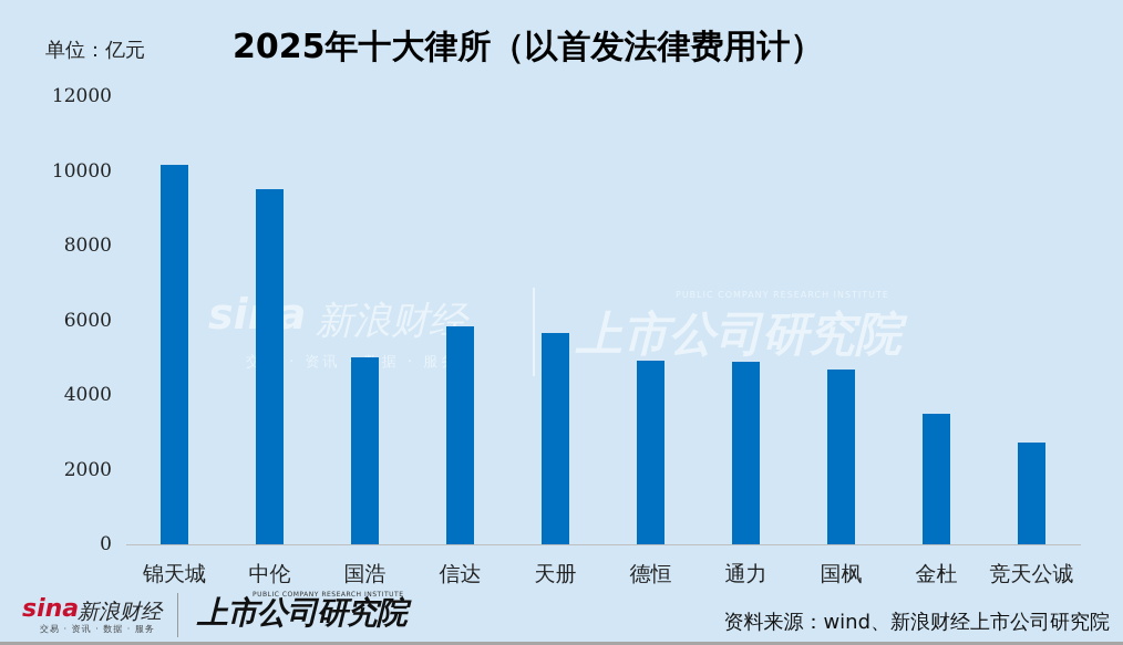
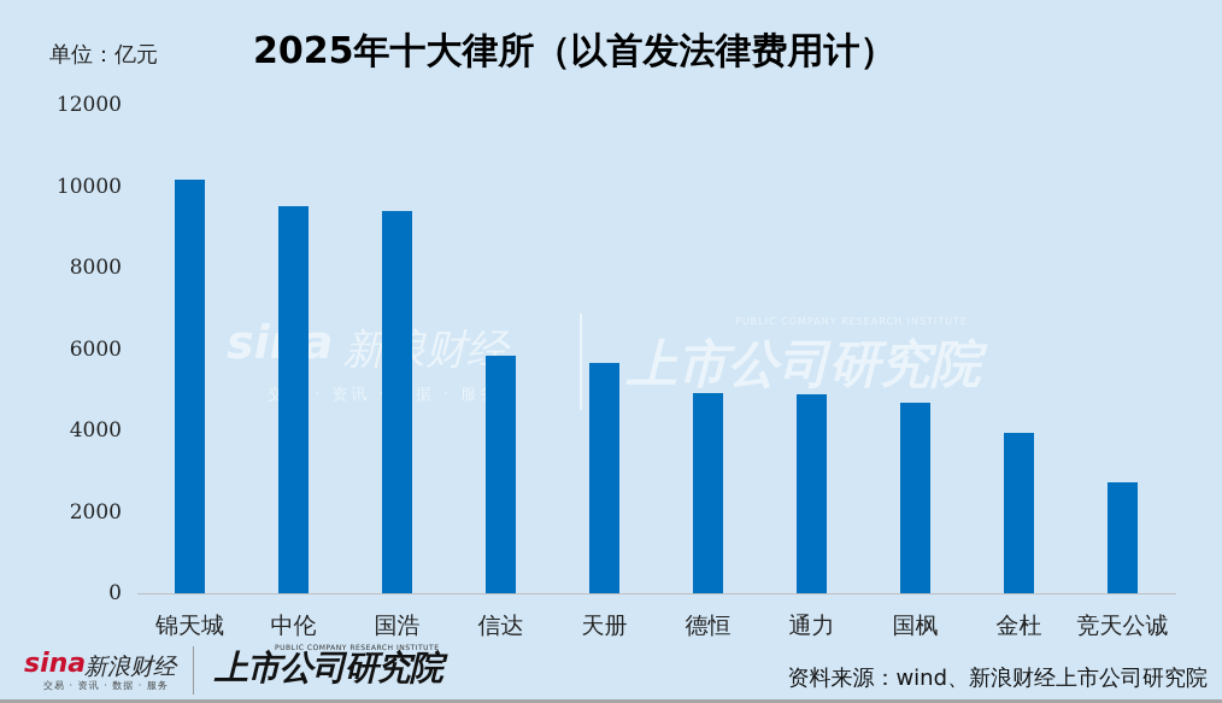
国浩: 5000 -> 9400
金杜: 3500 -> 3900
